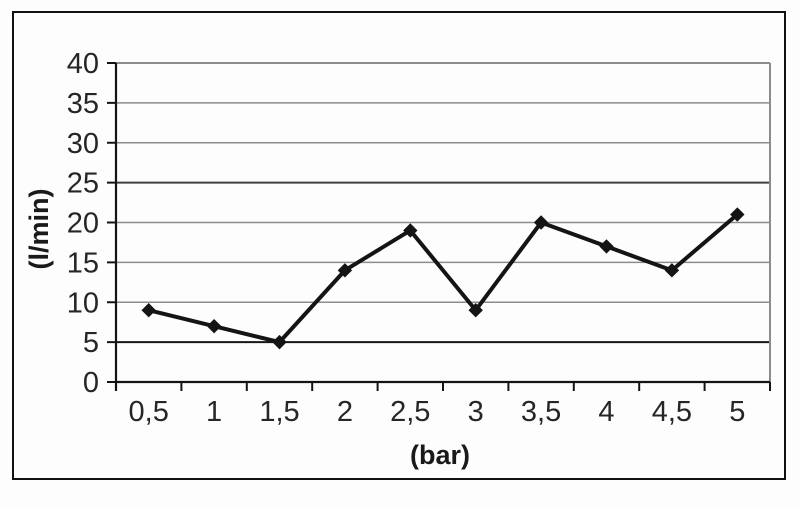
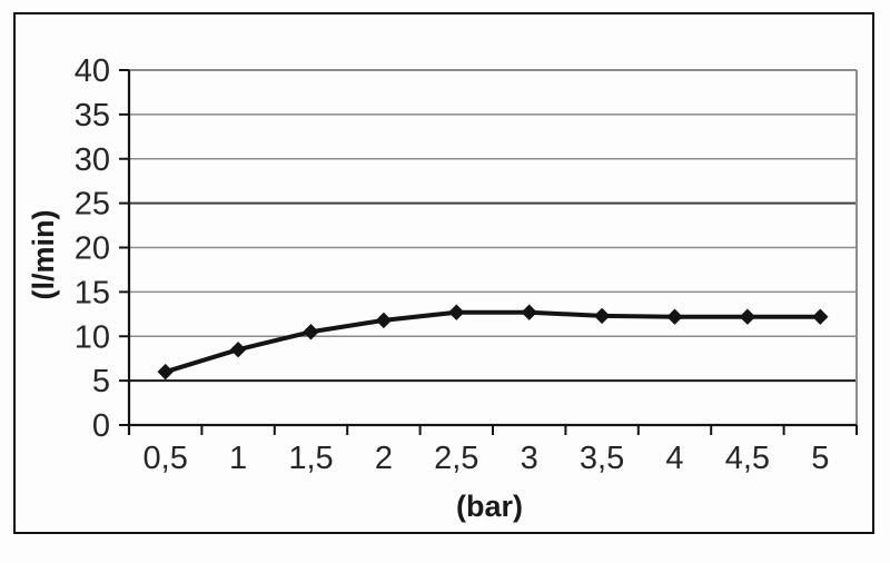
0,5: 9 -> 6
1: 7 -> 8
1,5: 5 -> 10
2: 14 -> 12
2,5: 19 -> 13
3: 9 -> 13
3,5: 20 -> 12
4: 17 -> 12
4,5: 14 -> 12
5: 21 -> 12
